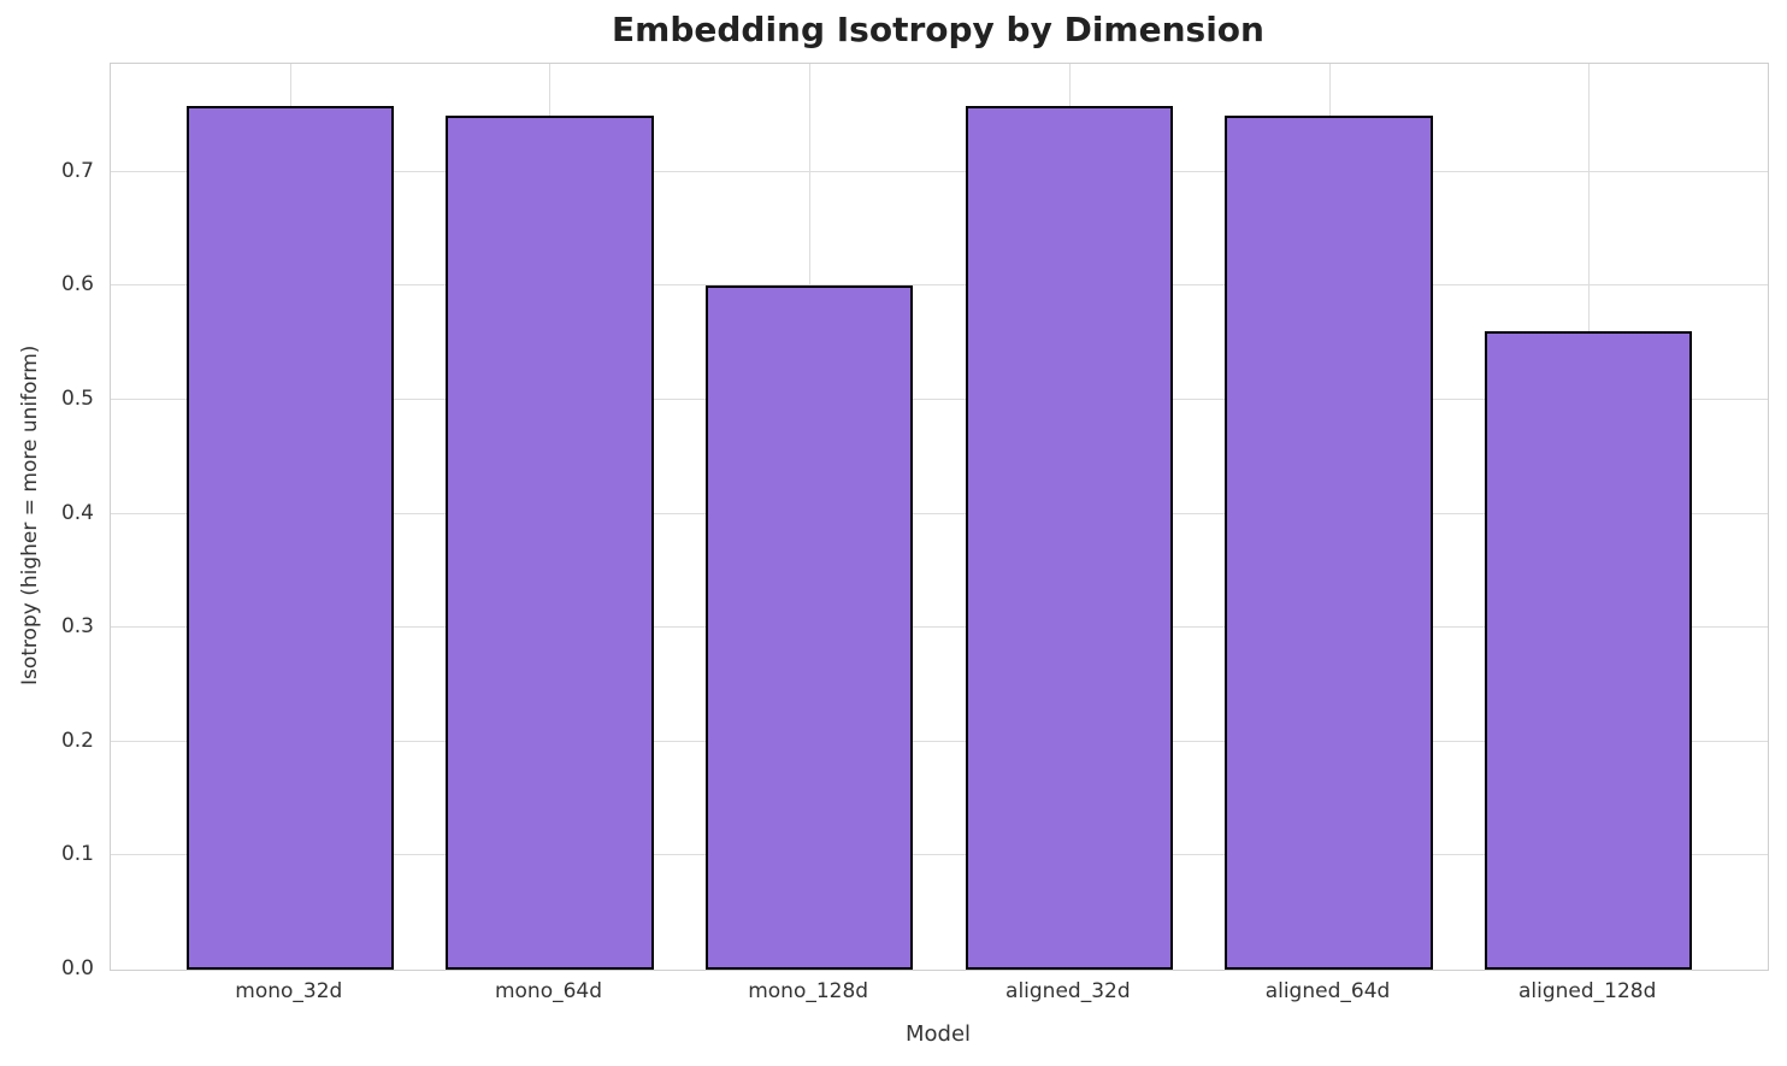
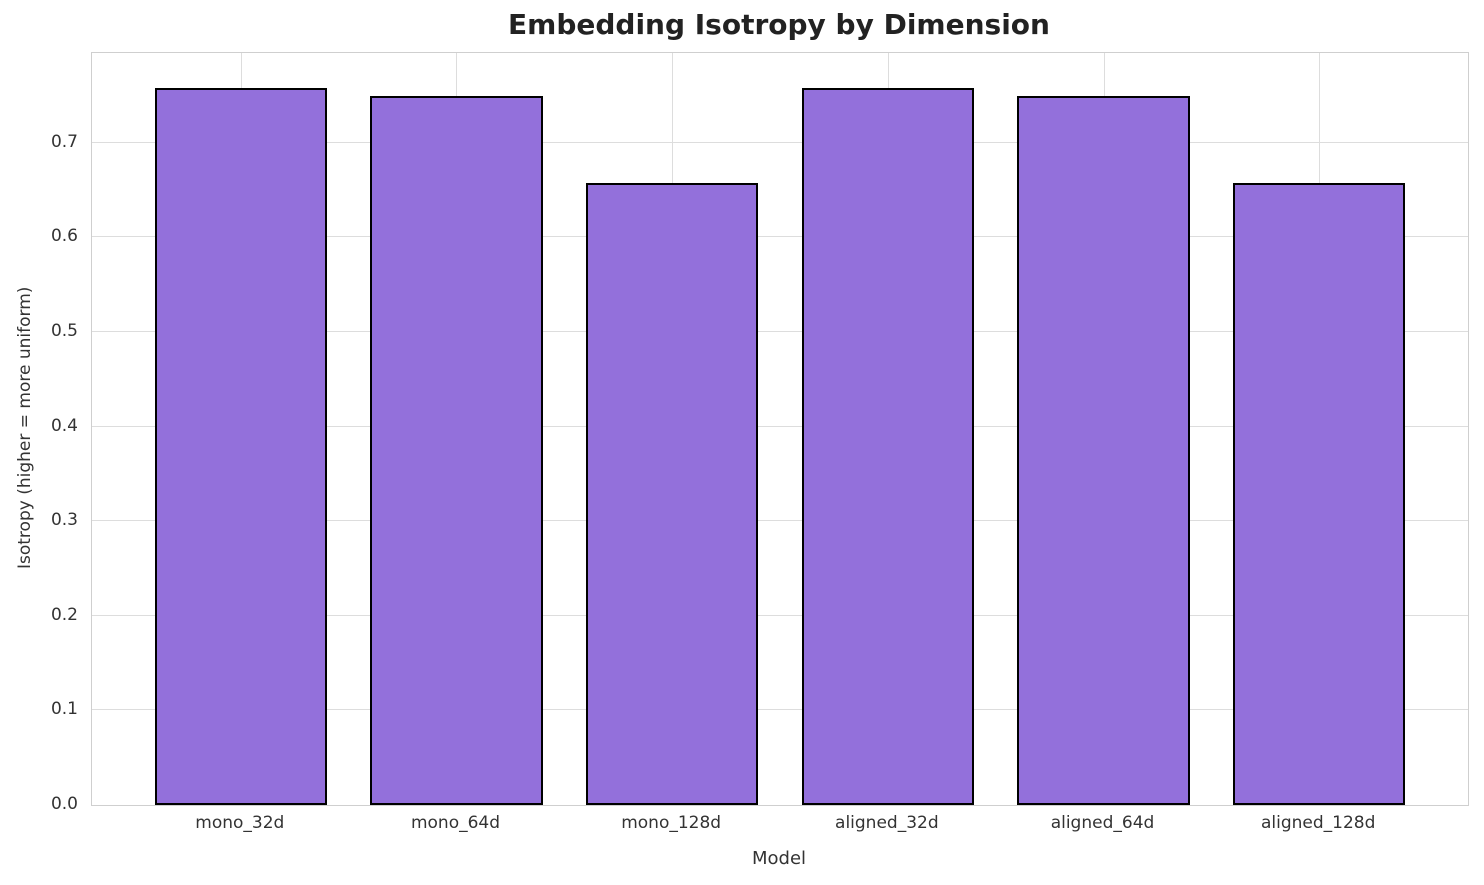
mono_128d: 0.60 -> 0.66
aligned_128d: 0.56 -> 0.66
